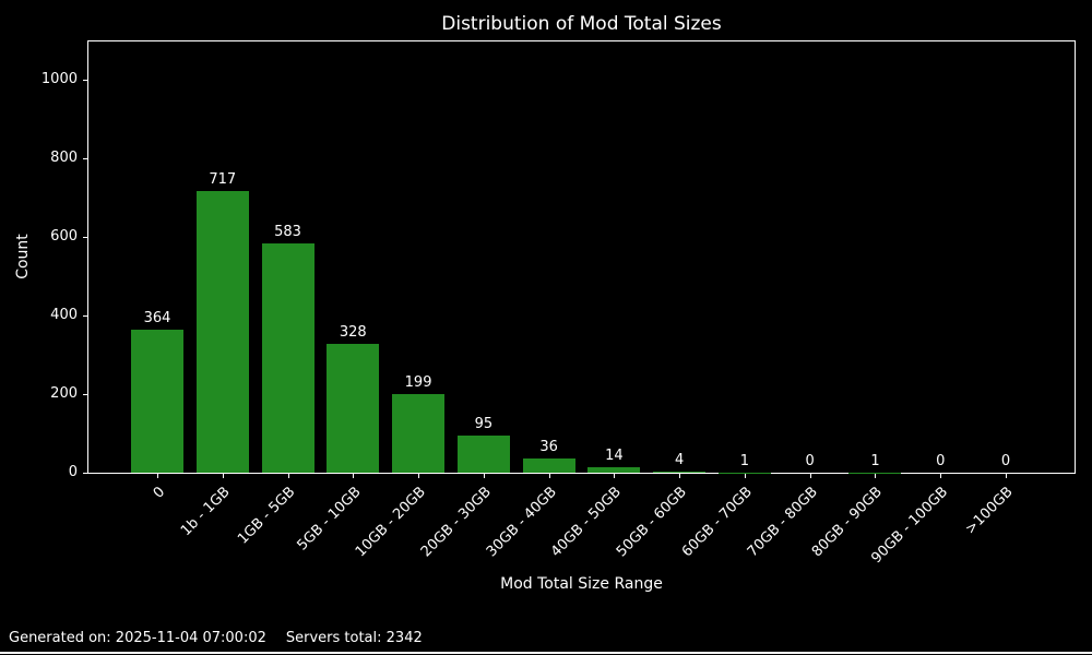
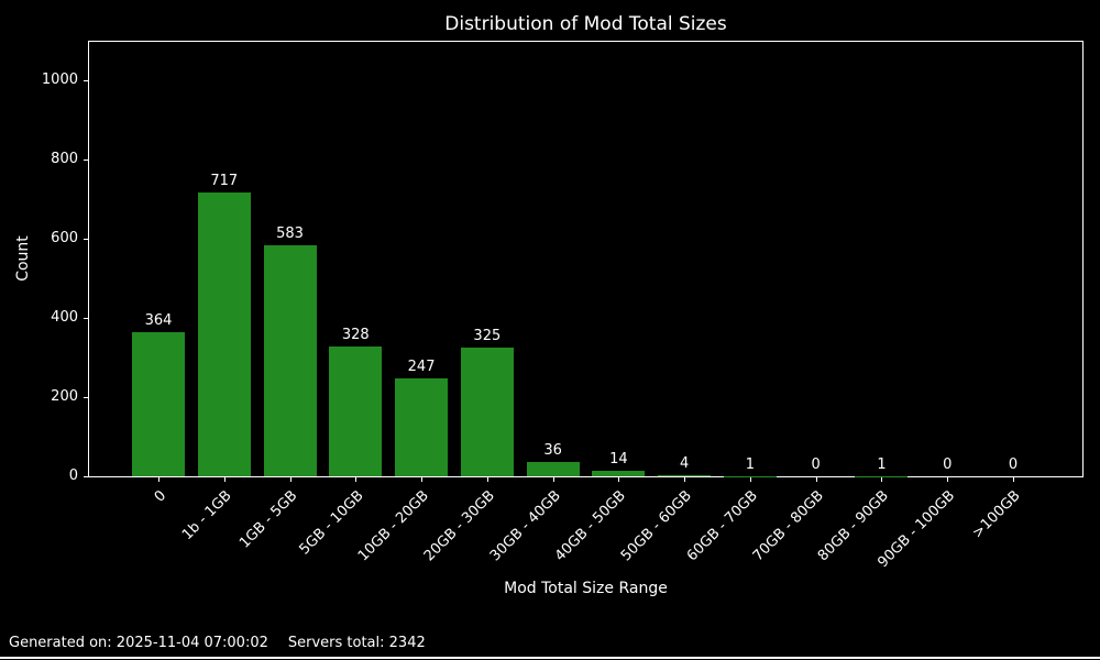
10GB - 20GB: 199 -> 247
20GB - 30GB: 95 -> 325
